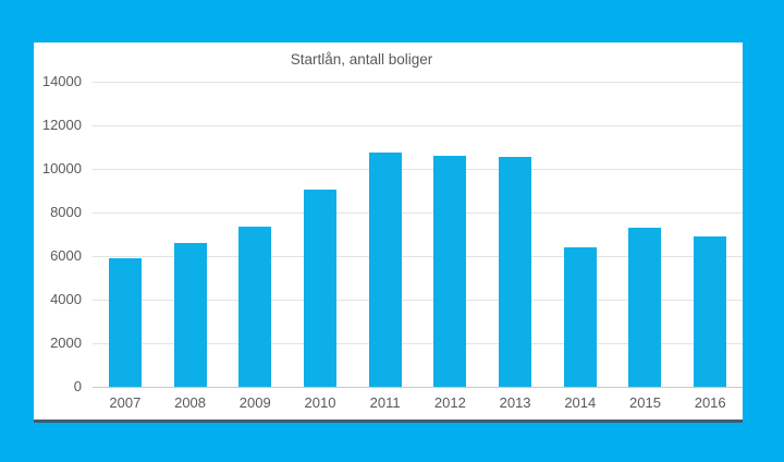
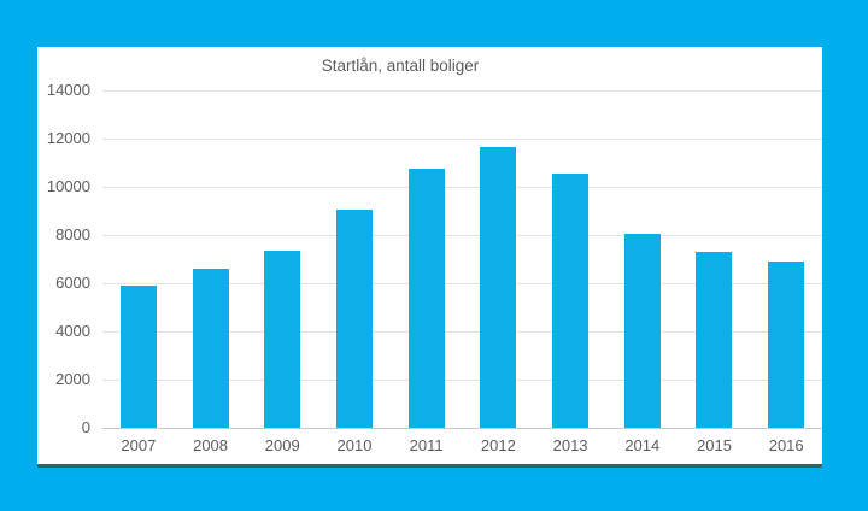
2012: 10600 -> 11600
2014: 6400 -> 8000
